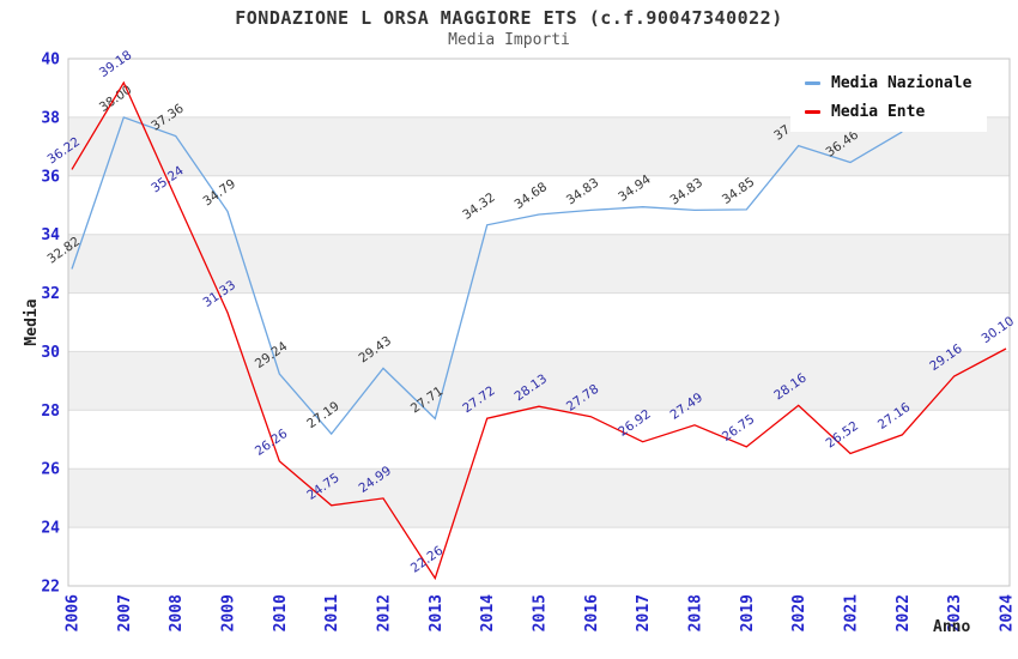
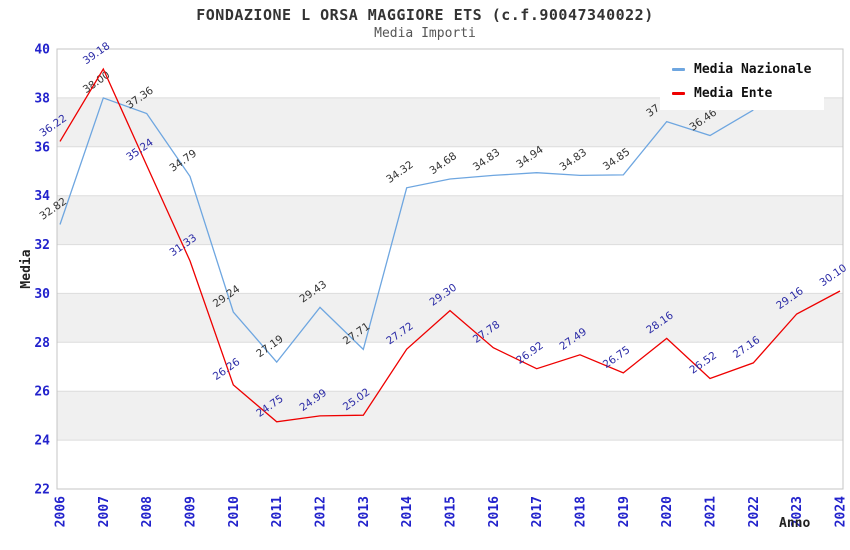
Media Ente/2013: 22.26 -> 25.02
Media Ente/2015: 28.13 -> 29.30
